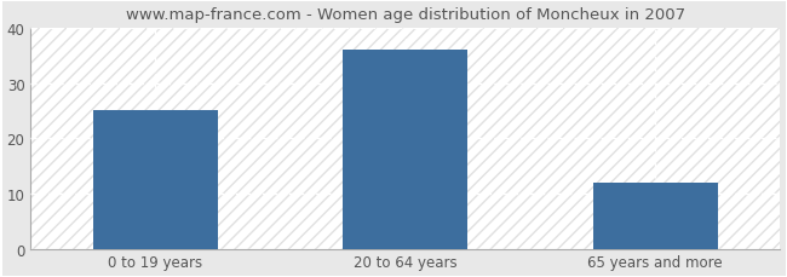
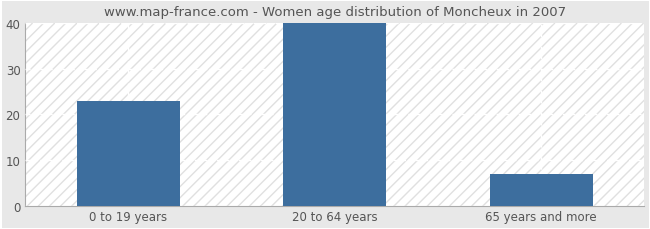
0 to 19 years: 25 -> 23
20 to 64 years: 36 -> 40
65 years and more: 12 -> 7
